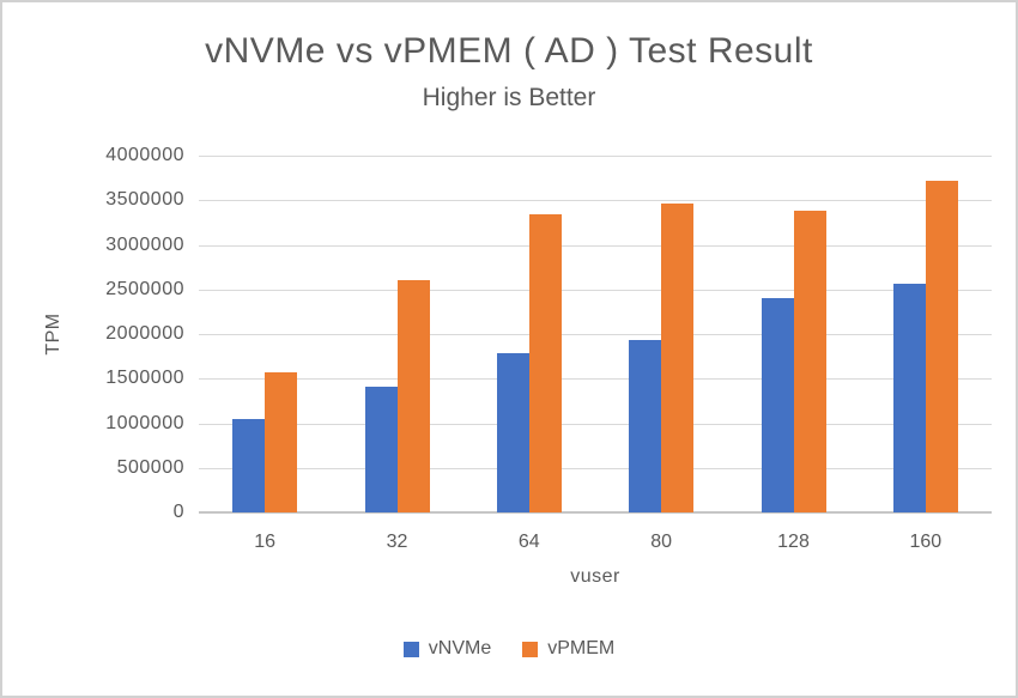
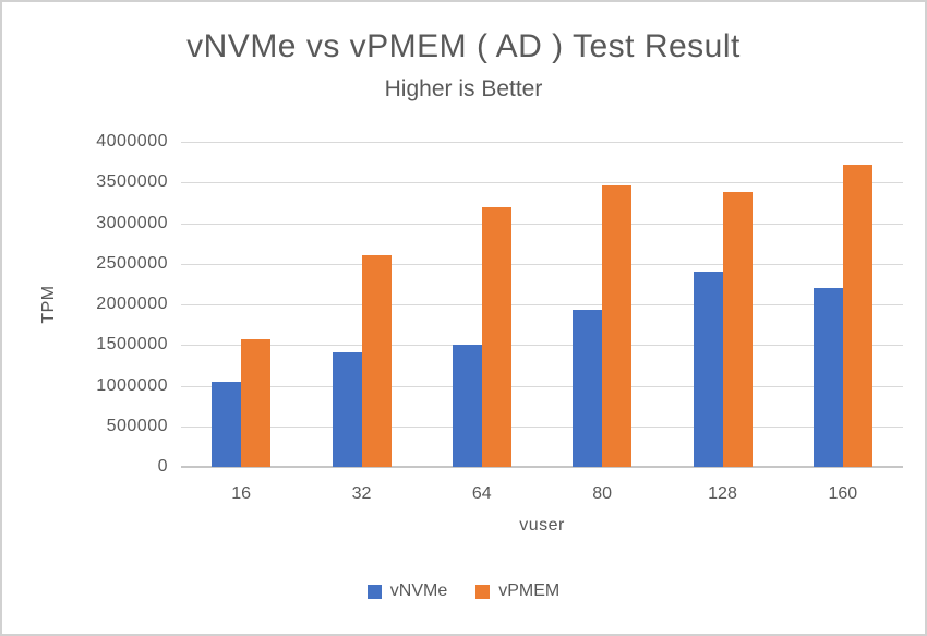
vNVMe/64: 1800000 -> 1500000
vPMEM/64: 3300000 -> 3200000
vNVMe/160: 2600000 -> 2200000
